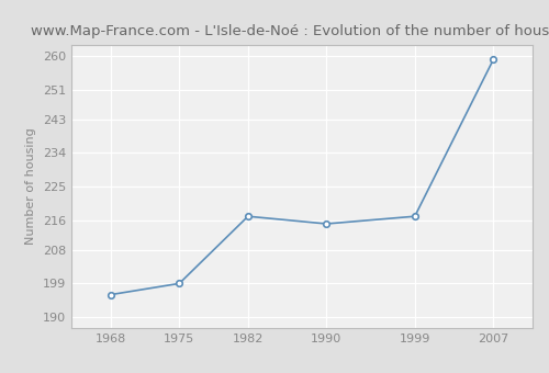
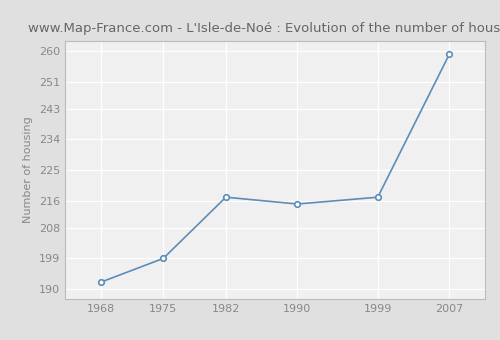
1968: 196 -> 192
